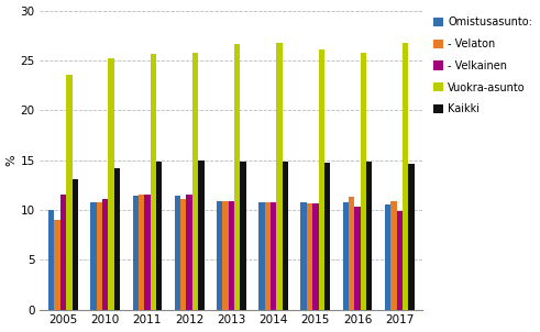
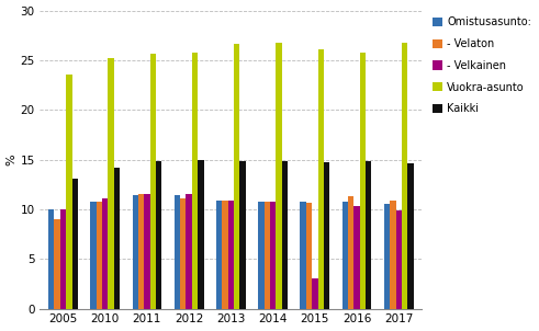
- Velkainen/2005: 11.5 -> 10.0
- Velkainen/2015: 10.6 -> 3.0
